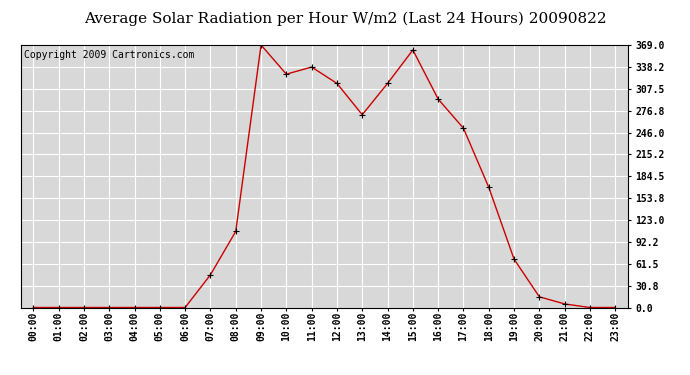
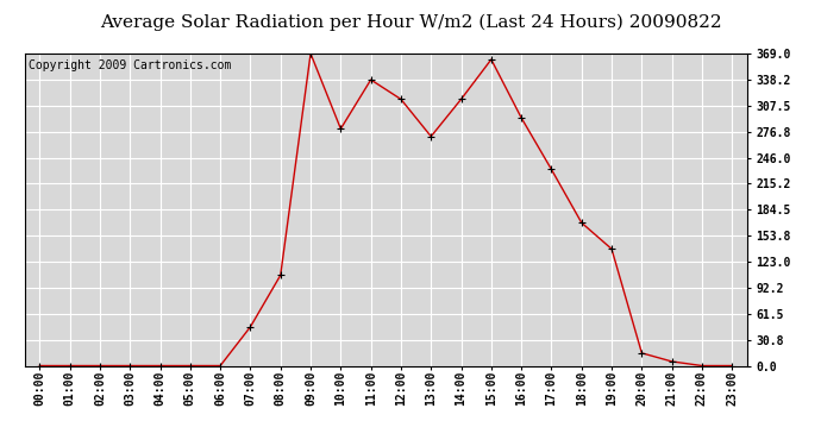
10:00: 328 -> 280
17:00: 252 -> 232
19:00: 68 -> 138
